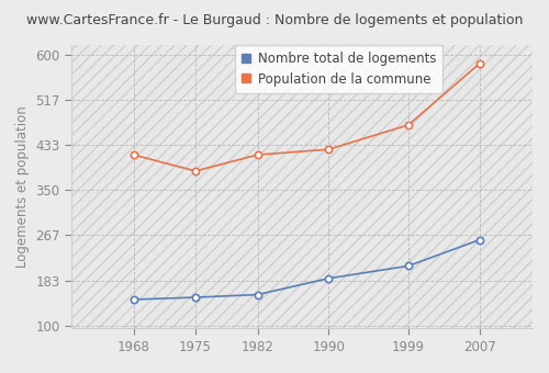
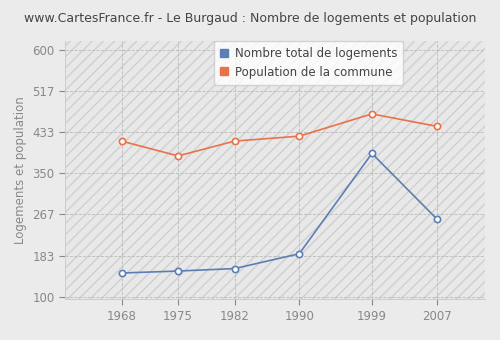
Nombre total de logements/1999: 210 -> 390
Population de la commune/2007: 583 -> 445
